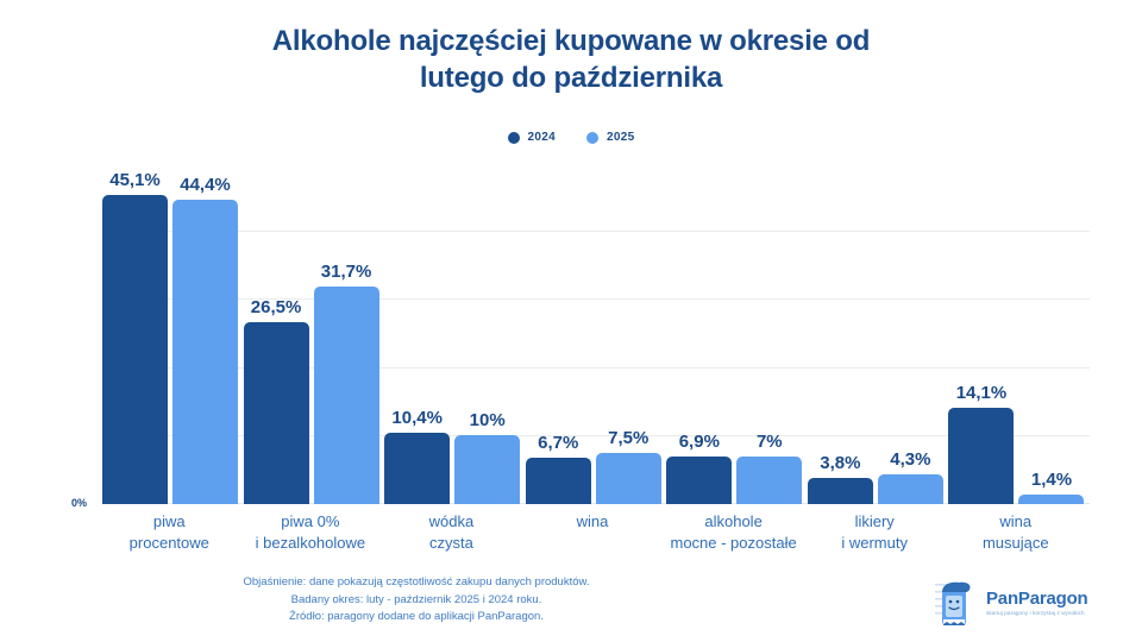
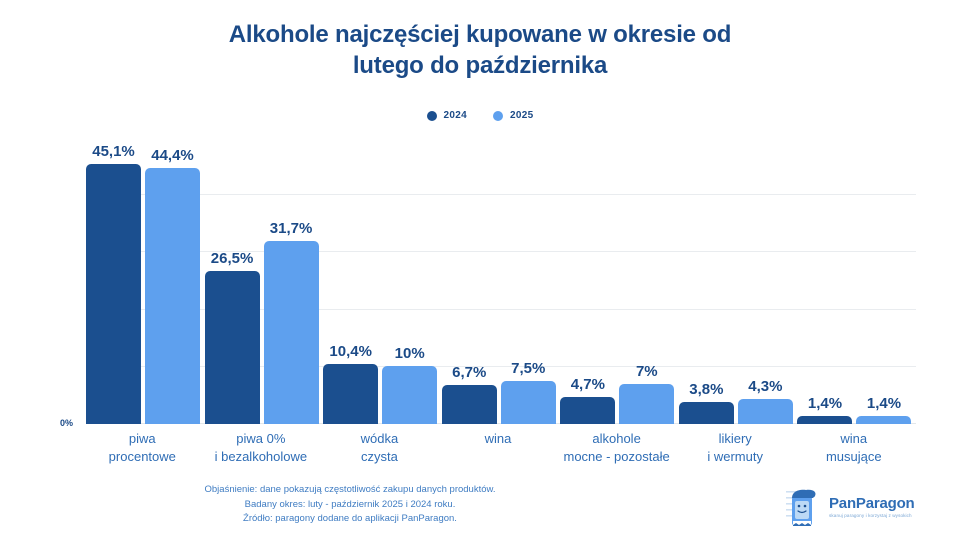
2024/alkohole mocne - pozostałe: 6,9% -> 4,7%
2024/wina musujące: 14,1% -> 1,4%
